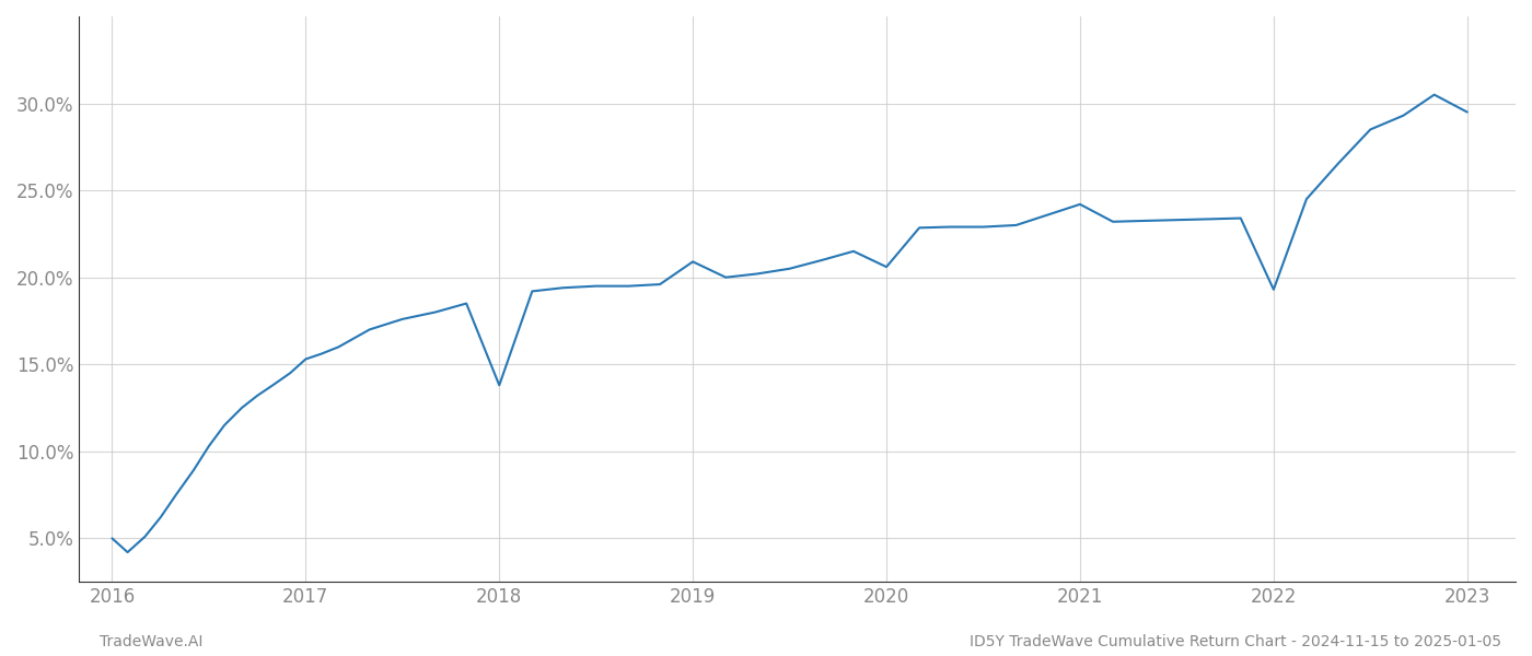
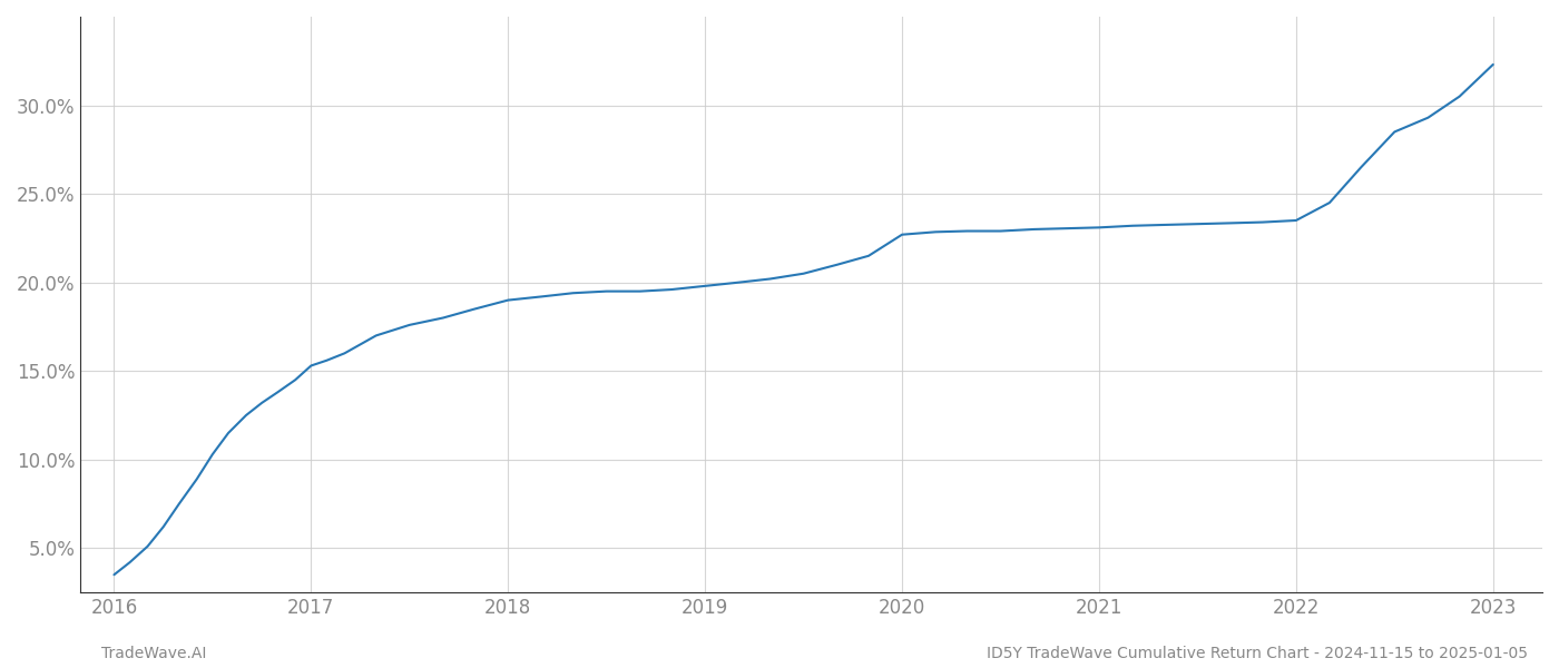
2016: 5.0% -> 3.5%
2018: 13.8% -> 19.0%
2019: 20.9% -> 19.8%
2020: 20.6% -> 22.7%
2021: 24.2% -> 23.1%
2022: 19.3% -> 23.5%
2023: 29.5% -> 32.3%
